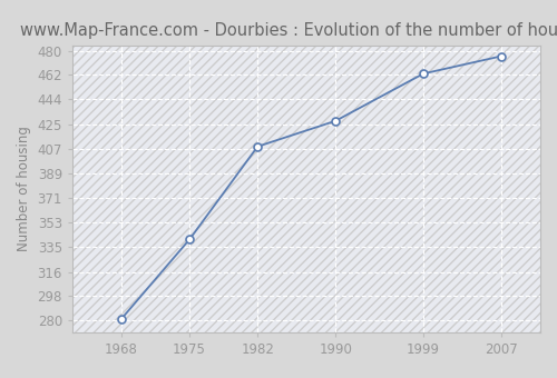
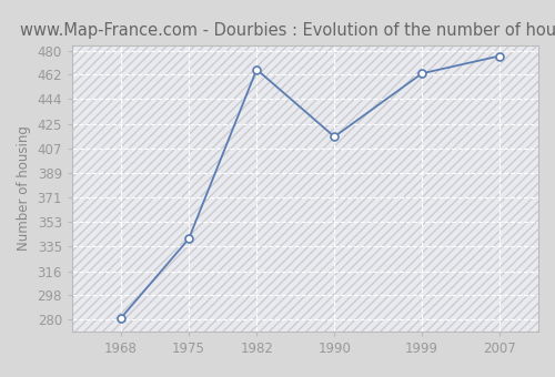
1982: 409 -> 466
1990: 428 -> 416
